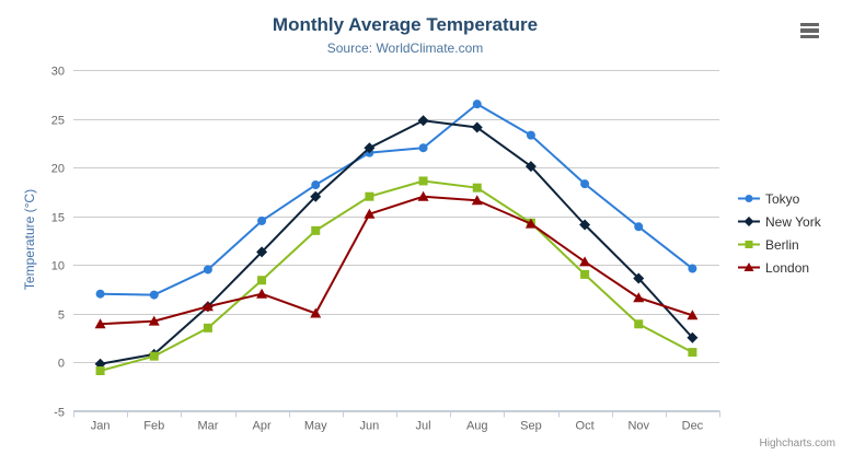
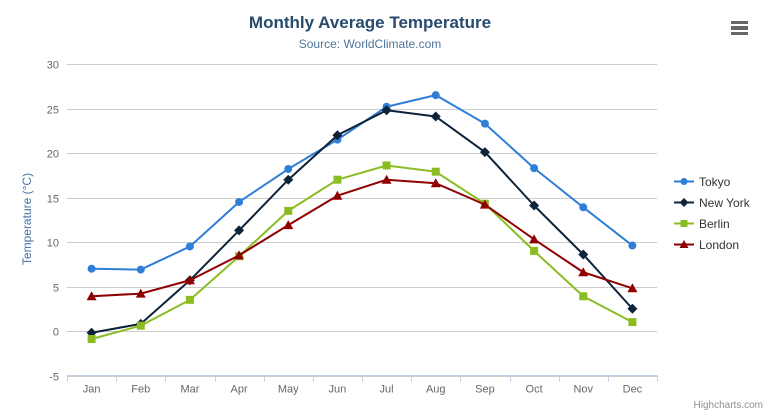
London/Apr: 7 -> 8
London/May: 5 -> 12
Tokyo/Jul: 22 -> 25
